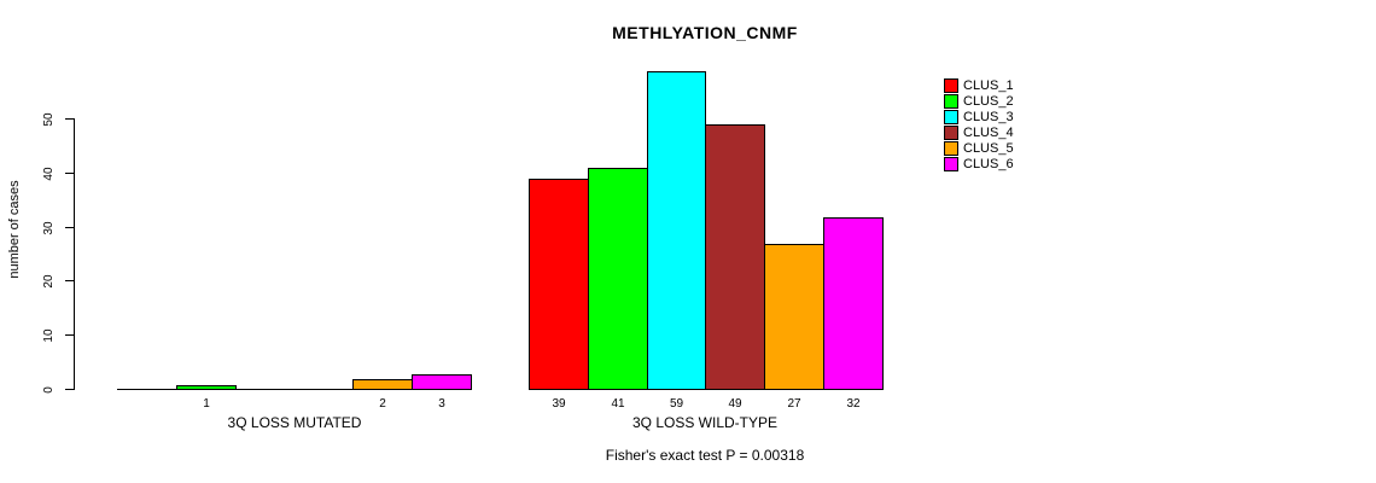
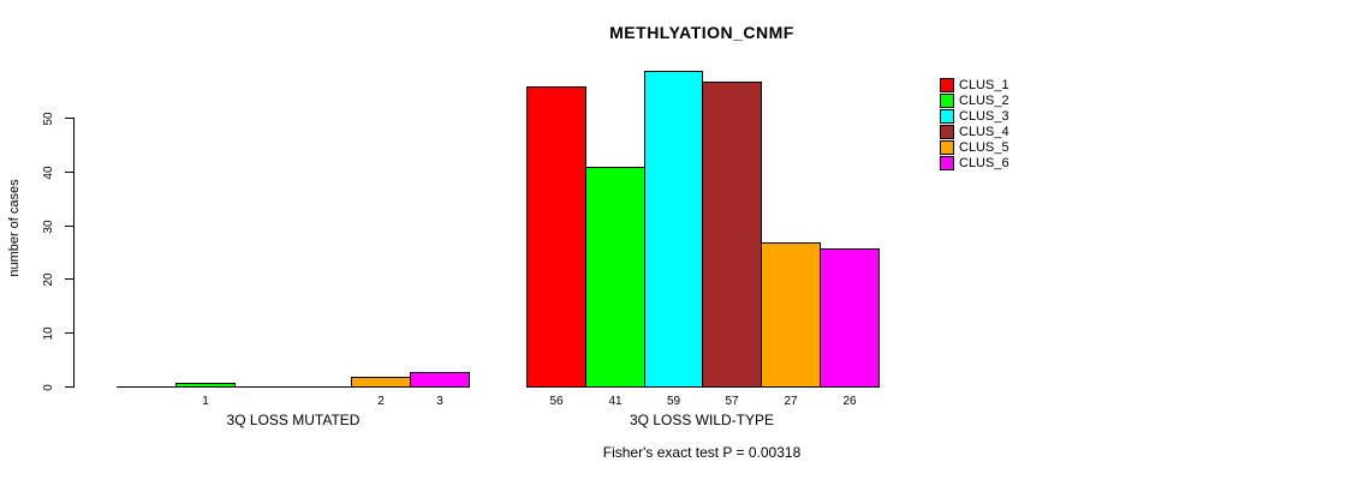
CLUS_1/3Q LOSS WILD-TYPE: 39 -> 56
CLUS_4/3Q LOSS WILD-TYPE: 49 -> 57
CLUS_6/3Q LOSS WILD-TYPE: 32 -> 26
